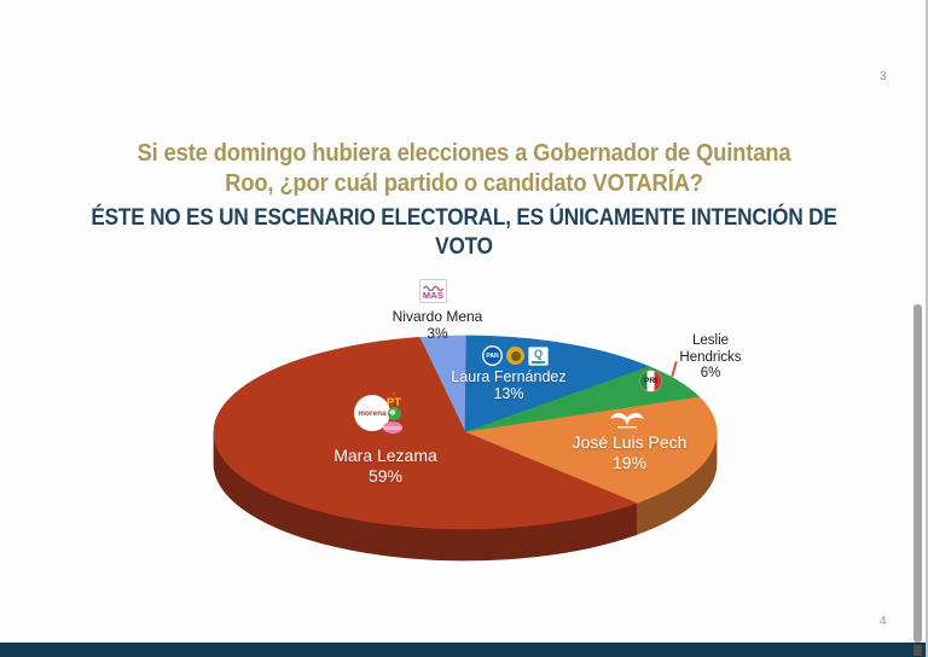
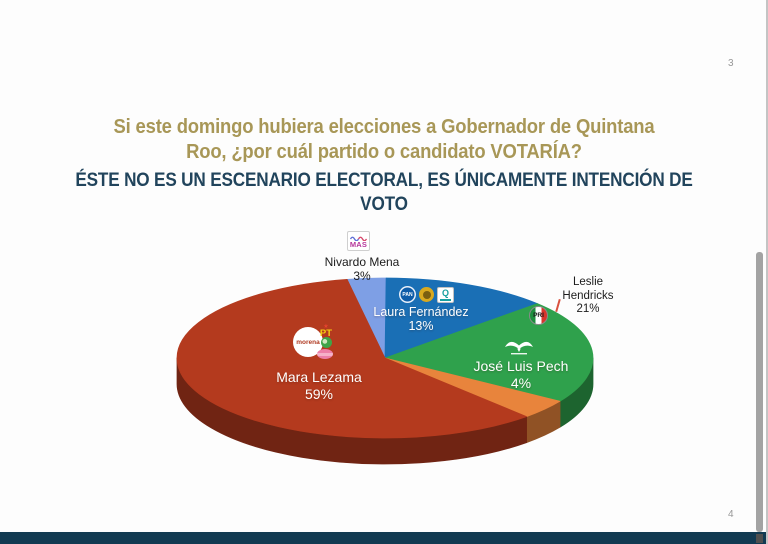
Leslie Hendricks: 6% -> 21%
José Luis Pech: 19% -> 4%
